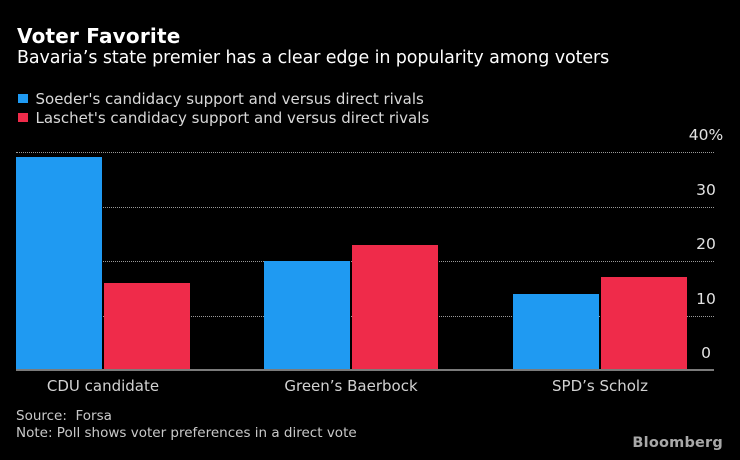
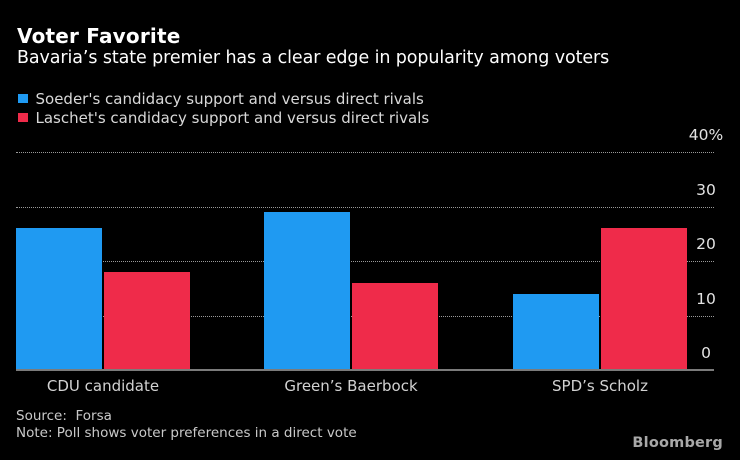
Soeder's candidacy support and versus direct rivals/CDU candidate: 39 -> 26
Laschet's candidacy support and versus direct rivals/CDU candidate: 16 -> 18
Soeder's candidacy support and versus direct rivals/Green’s Baerbock: 20 -> 29
Laschet's candidacy support and versus direct rivals/Green’s Baerbock: 23 -> 16
Laschet's candidacy support and versus direct rivals/SPD’s Scholz: 17 -> 26
